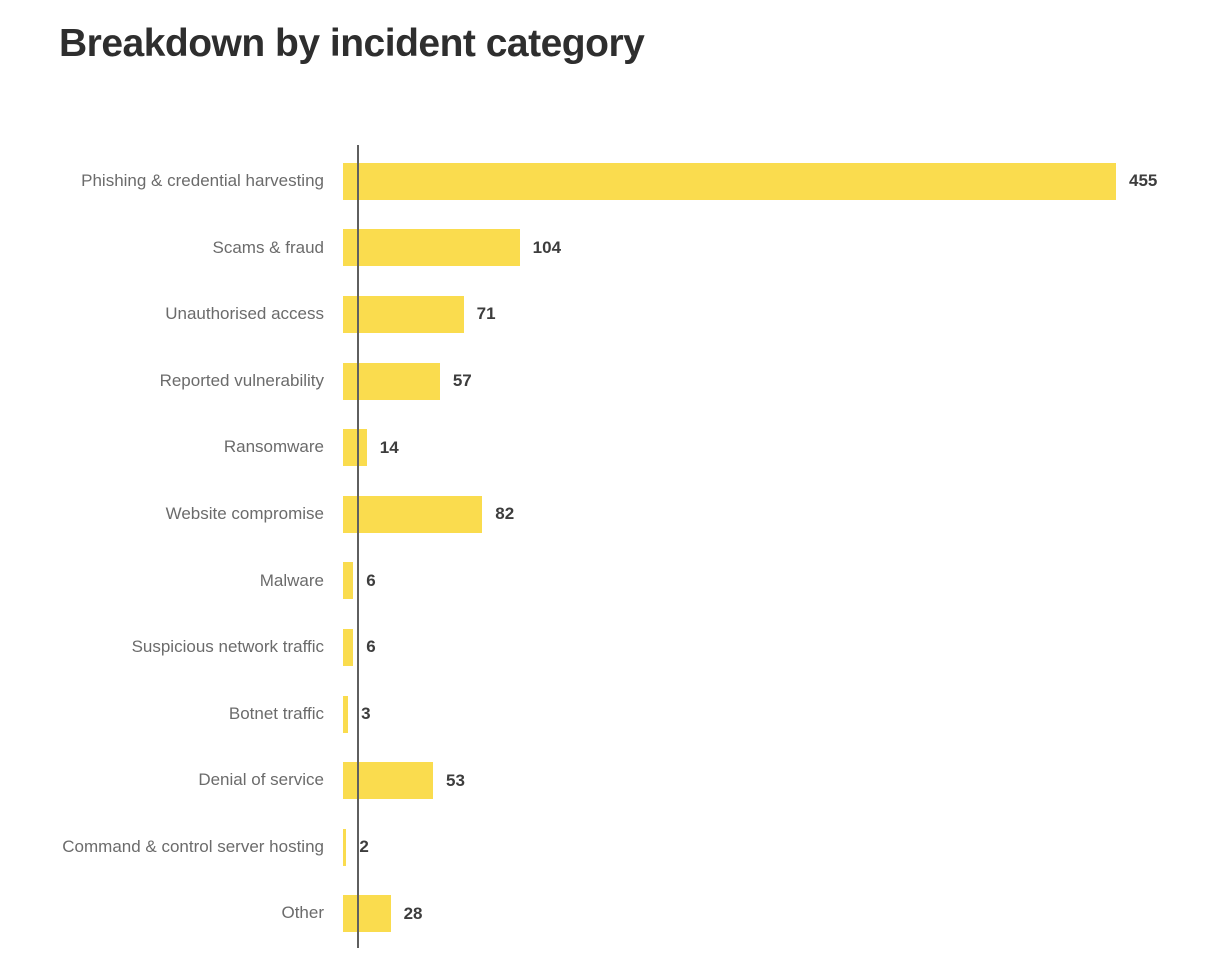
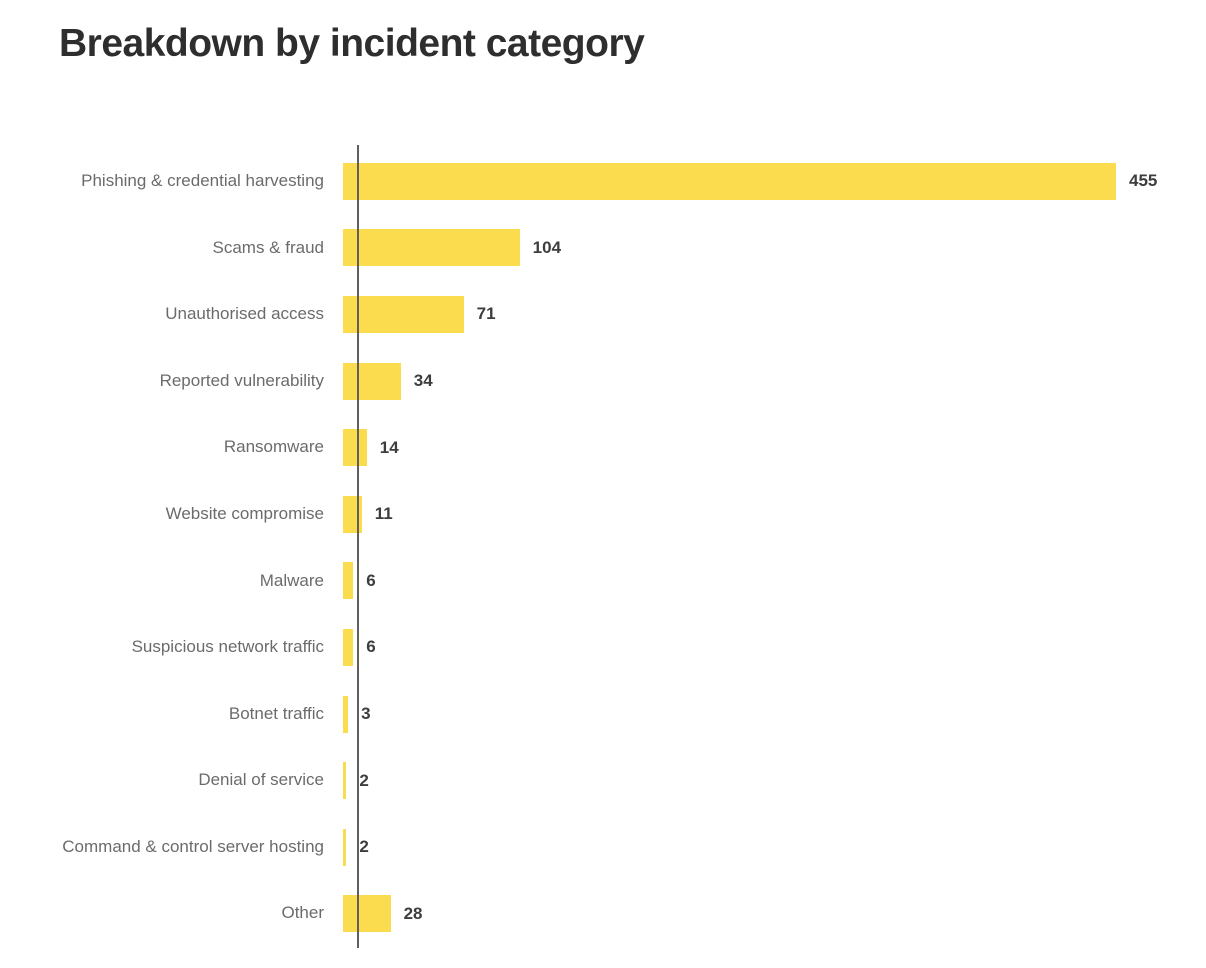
Reported vulnerability: 57 -> 34
Website compromise: 82 -> 11
Denial of service: 53 -> 2
